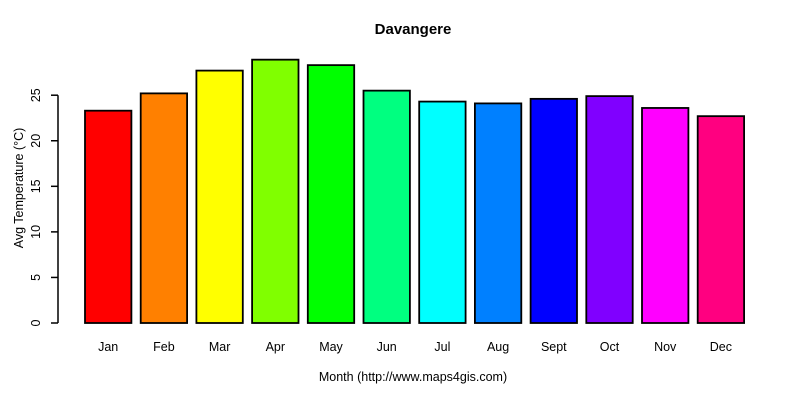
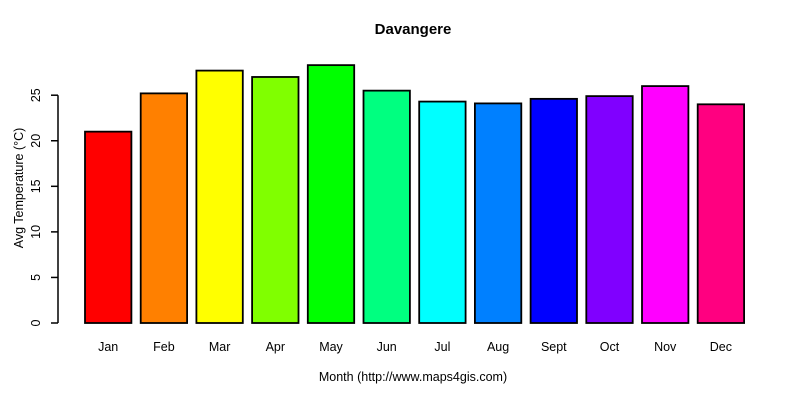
Jan: 23 -> 21
Apr: 29 -> 27
Nov: 24 -> 26
Dec: 23 -> 24
